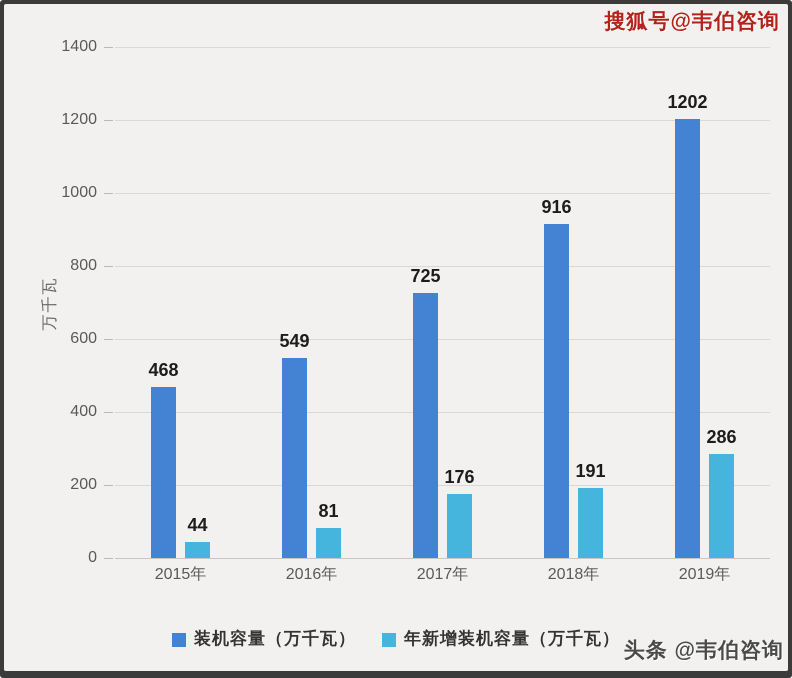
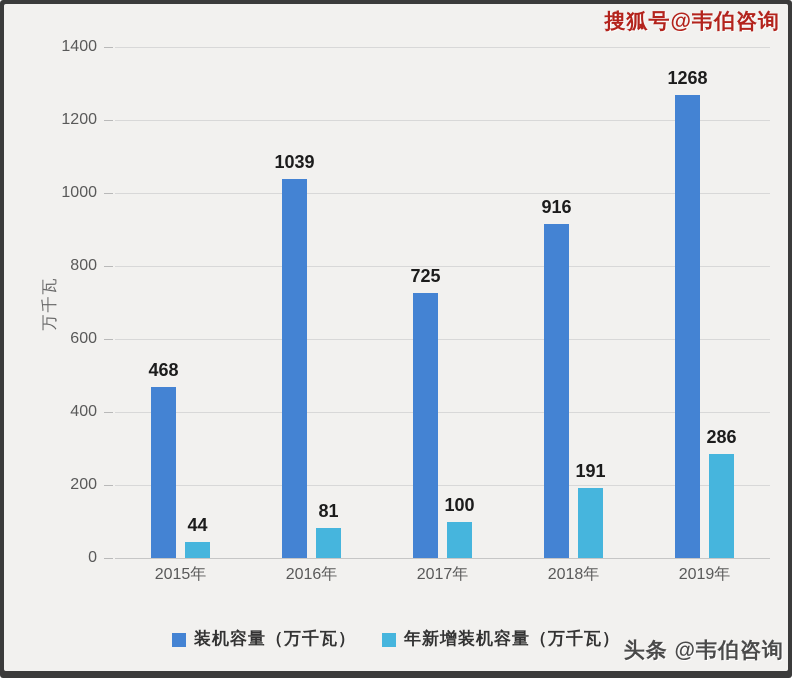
装机容量（万千瓦）/2016年: 549 -> 1039
年新增装机容量（万千瓦）/2017年: 176 -> 100
装机容量（万千瓦）/2019年: 1202 -> 1268
